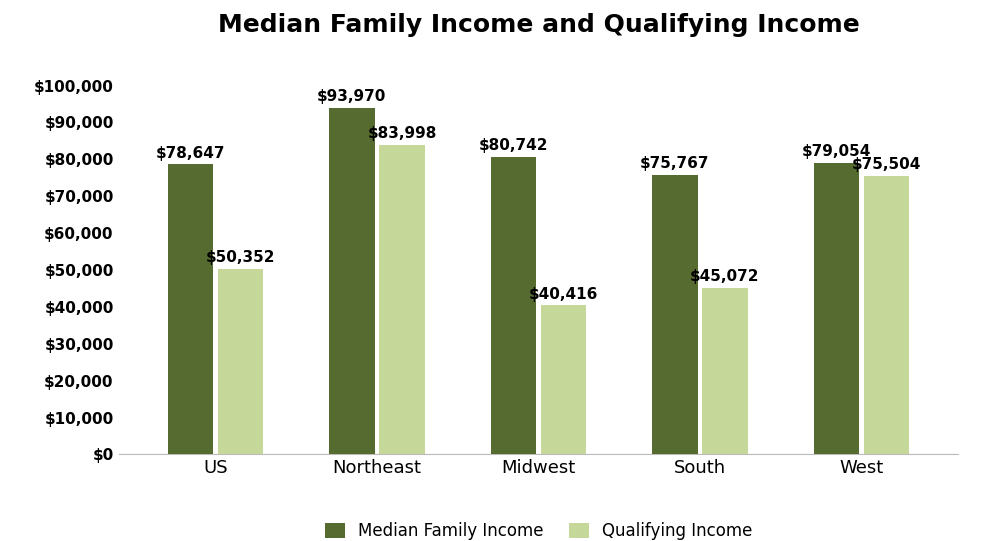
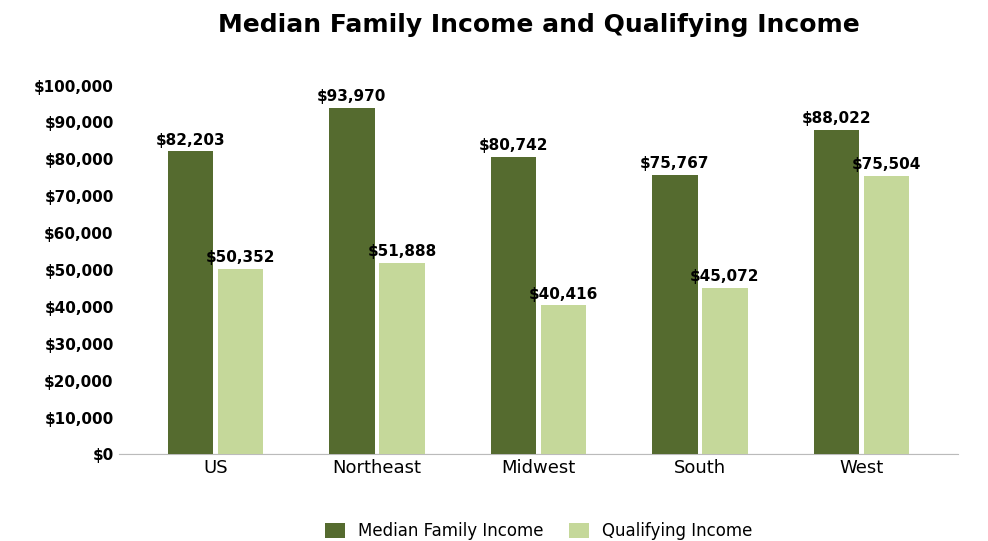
Median Family Income/US: $78,647 -> $82,203
Qualifying Income/Northeast: $83,998 -> $51,888
Median Family Income/West: $79,054 -> $88,022
